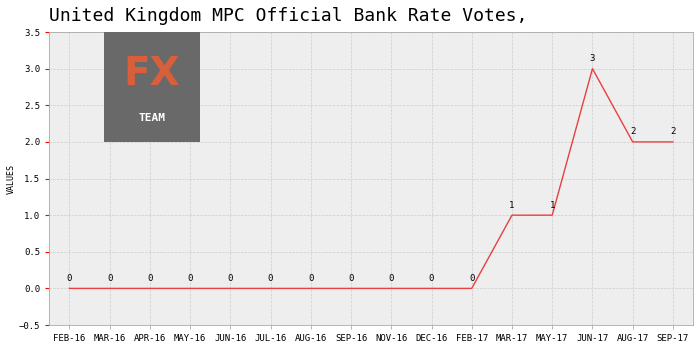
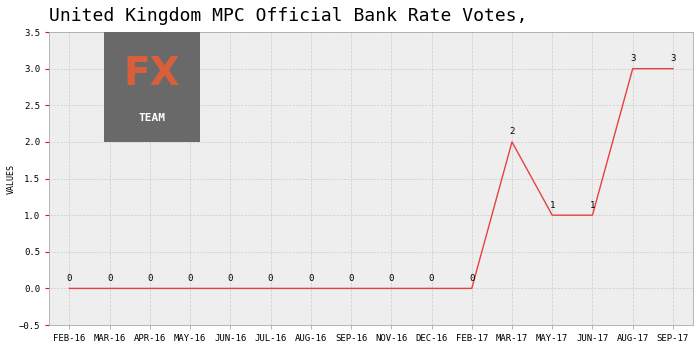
MAR-17: 1 -> 2
JUN-17: 3 -> 1
AUG-17: 2 -> 3
SEP-17: 2 -> 3
